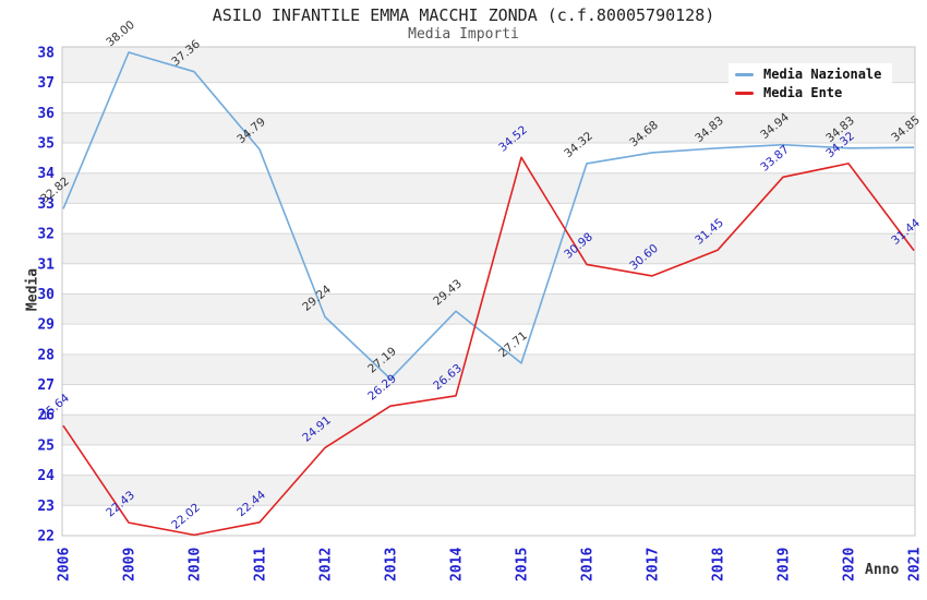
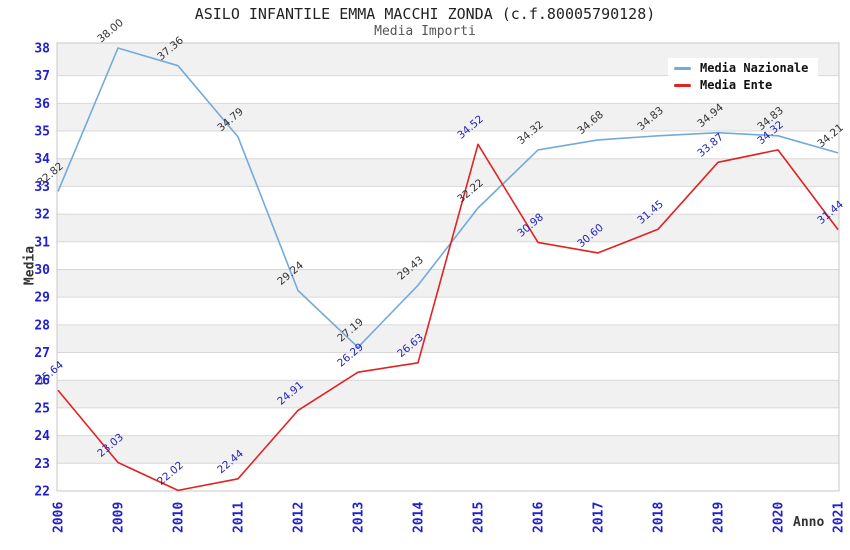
Media Ente/2009: 22.43 -> 23.03
Media Nazionale/2015: 27.71 -> 32.22
Media Nazionale/2021: 34.85 -> 34.21
